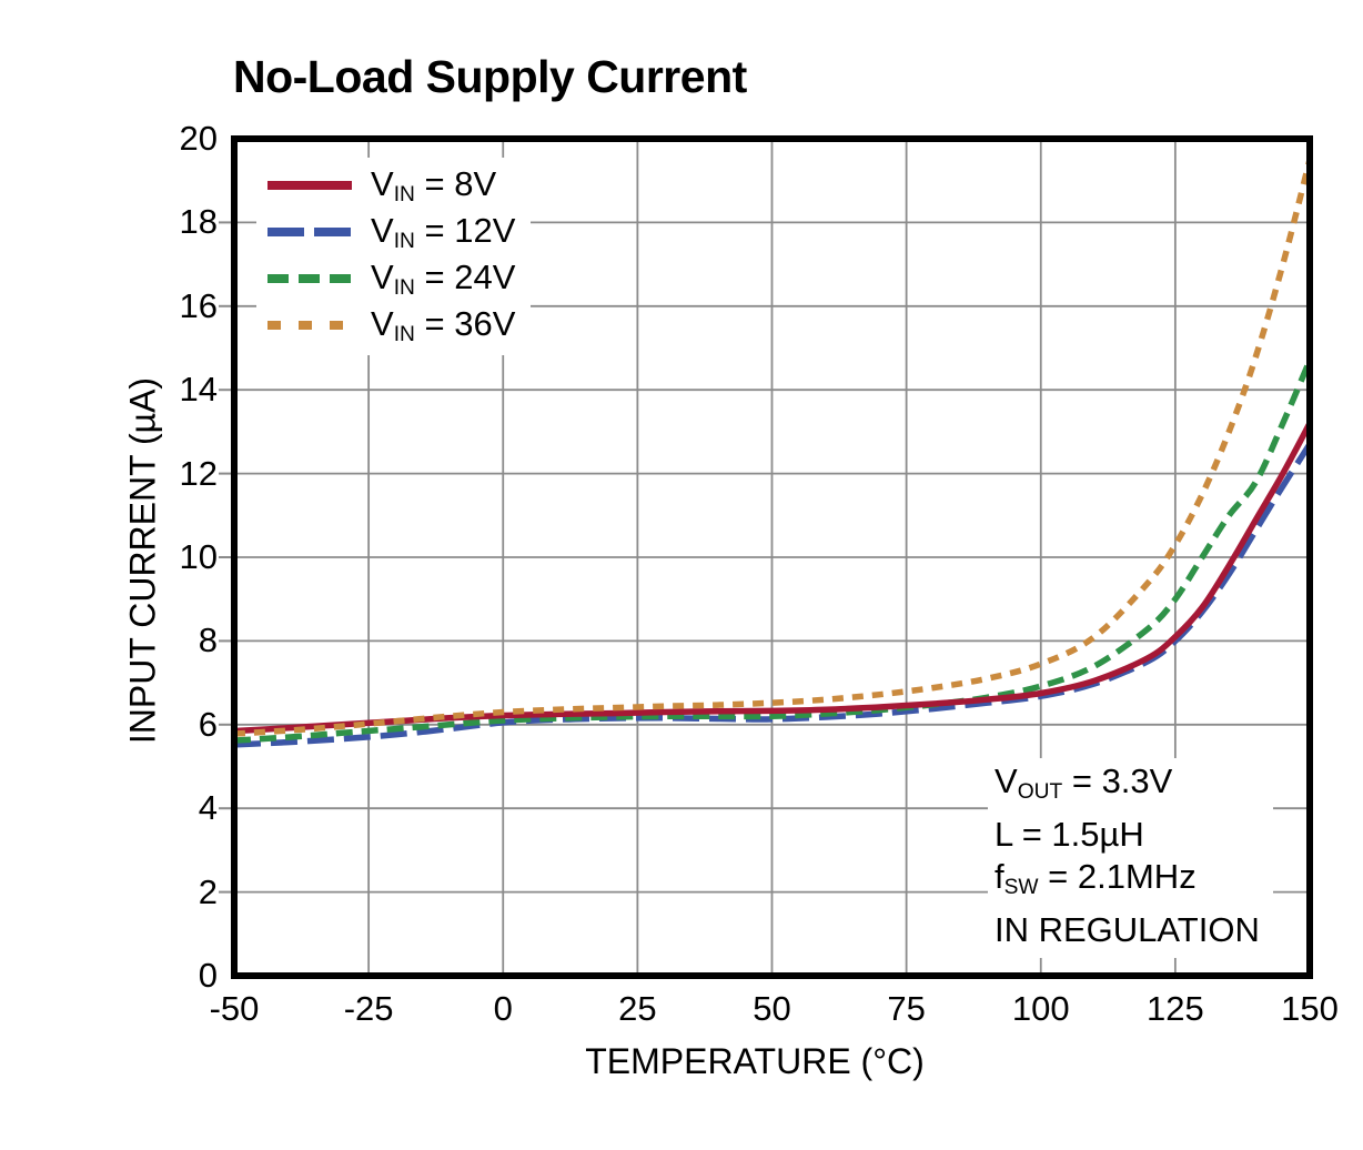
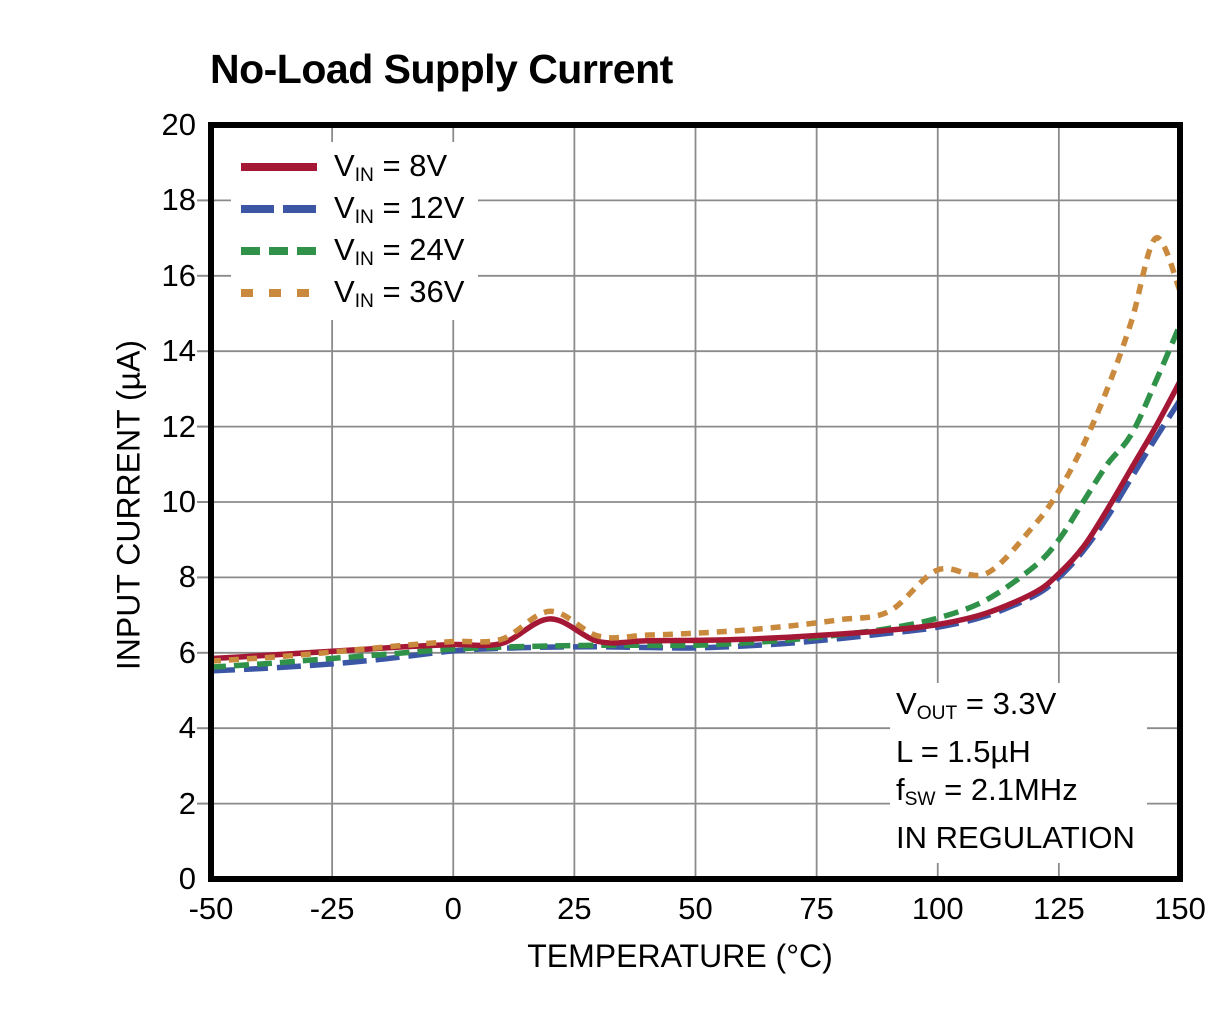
VIN = 8V/20: 6.3 -> 6.9
VIN = 36V/20: 6.4 -> 7.1
VIN = 36V/100: 7.5 -> 8.2
VIN = 36V/150: 19.5 -> 15.6
